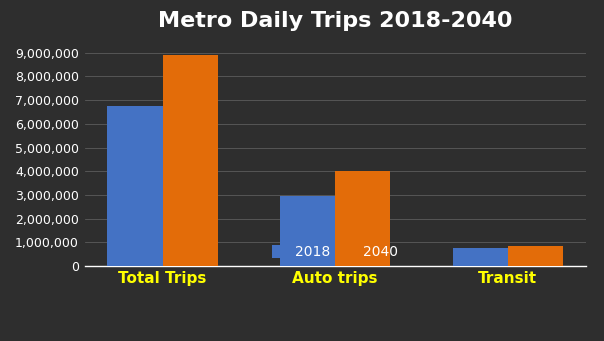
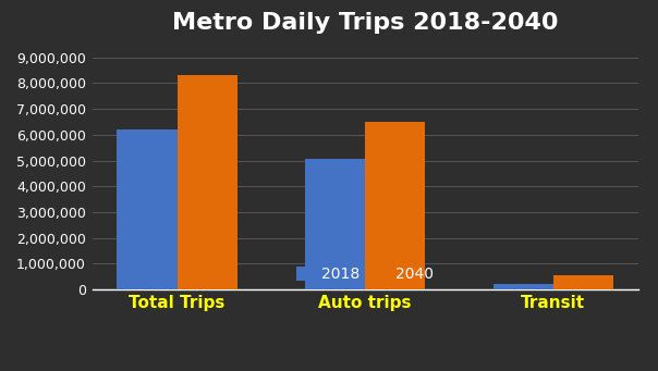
2018/Total Trips: 6,750,000 -> 6,200,000
2040/Total Trips: 8,900,000 -> 8,300,000
2018/Auto trips: 2,950,000 -> 5,050,000
2040/Auto trips: 4,000,000 -> 6,500,000
2018/Transit: 750,000 -> 200,000
2040/Transit: 850,000 -> 560,000
